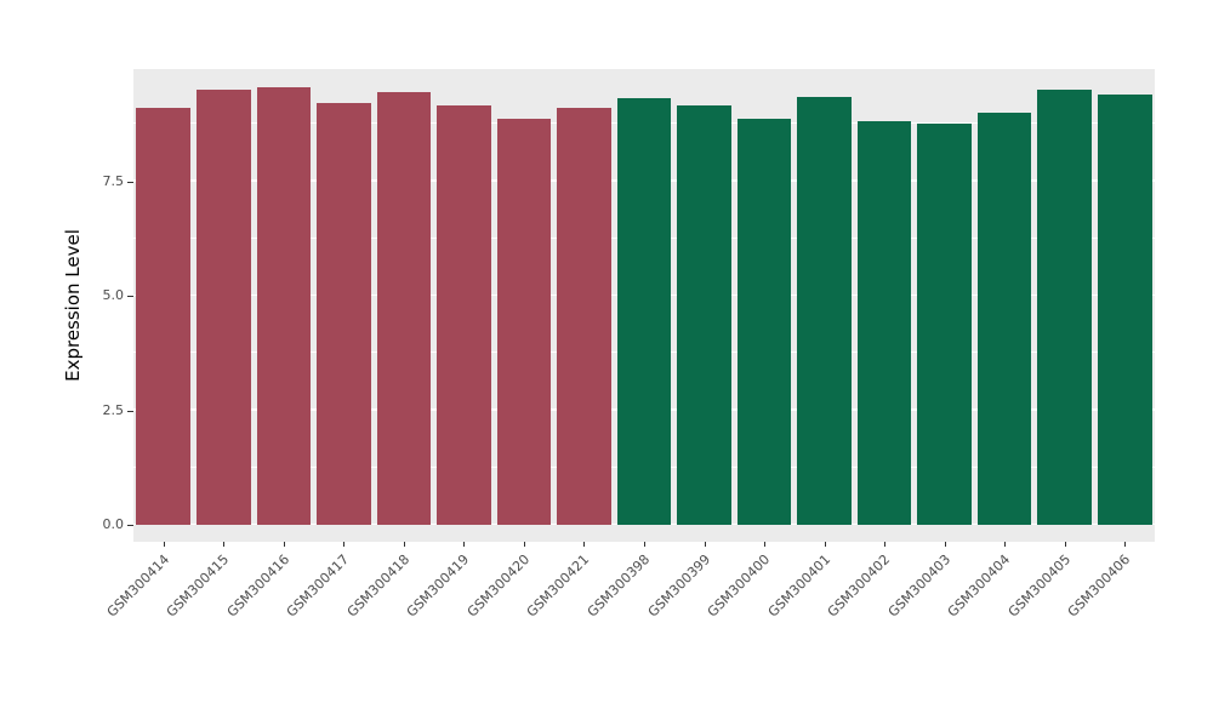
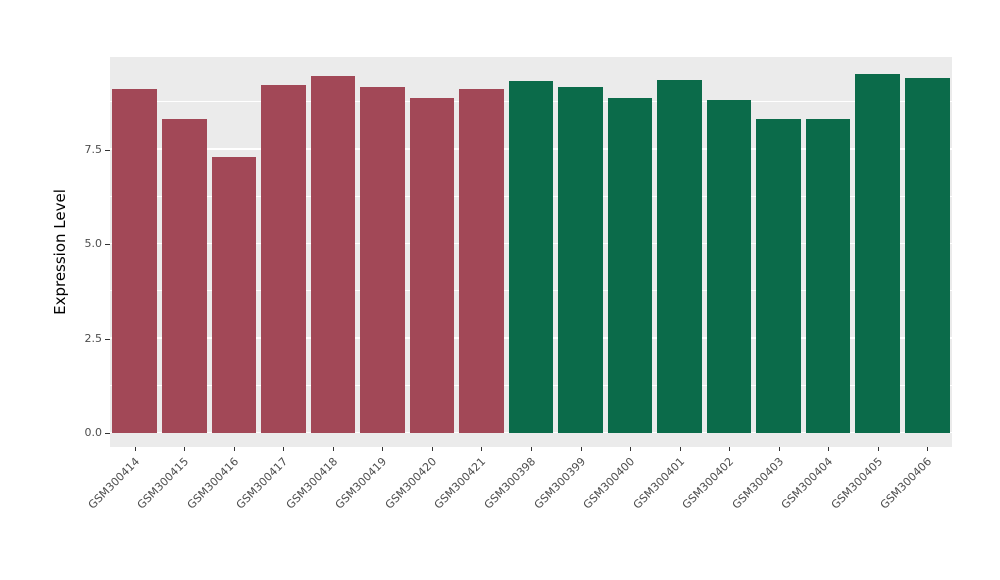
GSM300415: 9.5 -> 8.3
GSM300416: 9.6 -> 7.3
GSM300403: 8.8 -> 8.3
GSM300404: 9.0 -> 8.3
